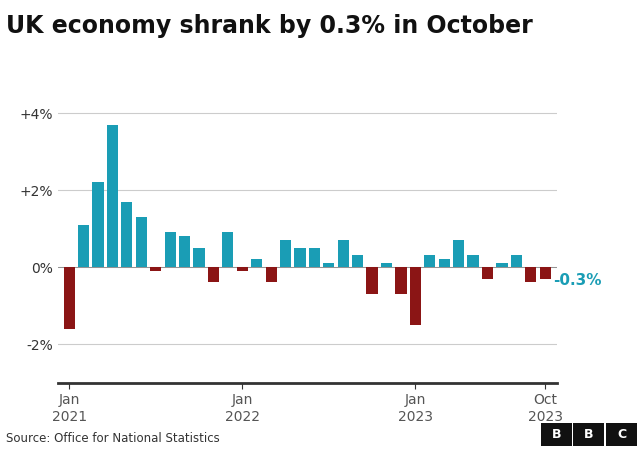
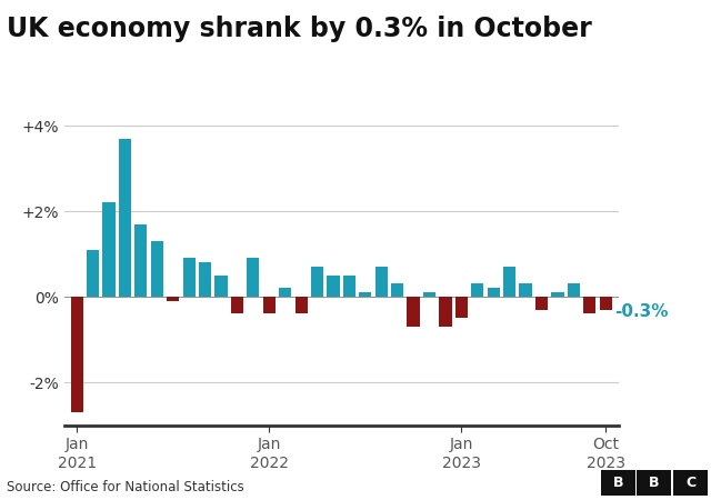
Jan 2021: -1.6% -> -2.7%
Jan 2022: -0.1% -> -0.4%
Jan 2023: -1.5% -> -0.5%
